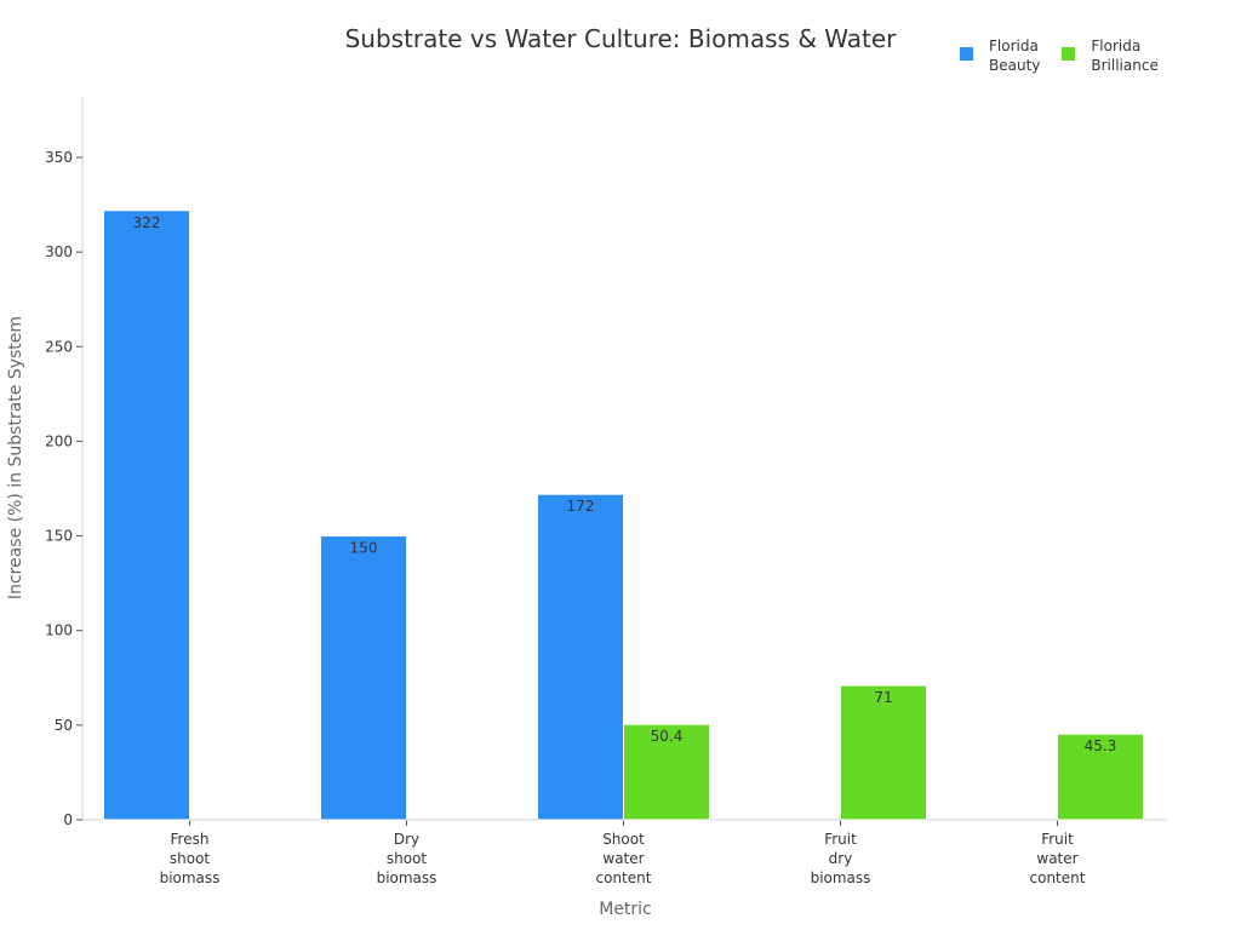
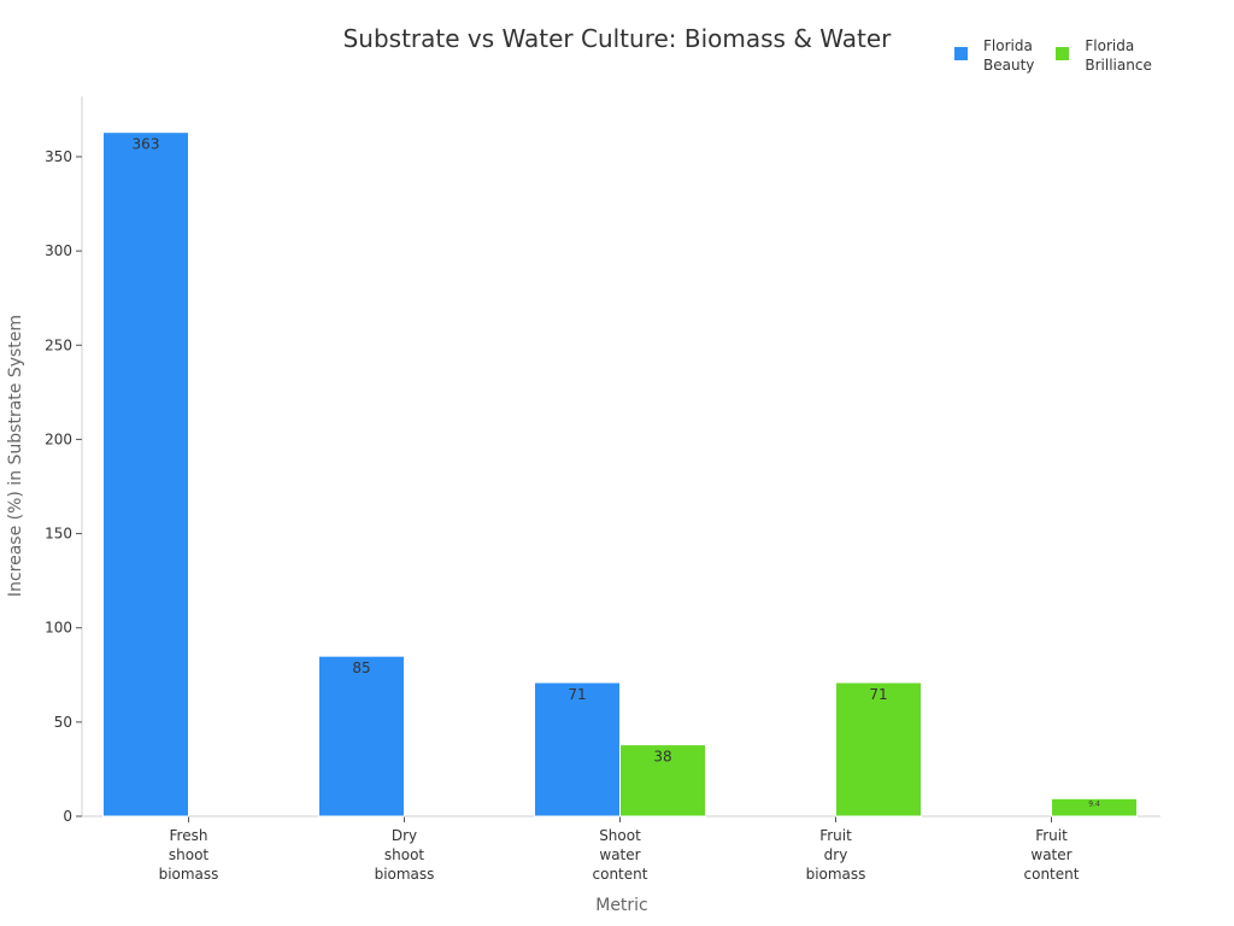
Florida Beauty/Fresh shoot biomass: 322 -> 363
Florida Beauty/Dry shoot biomass: 150 -> 85
Florida Beauty/Shoot water content: 172 -> 71
Florida Brilliance/Shoot water content: 50.4 -> 38
Florida Brilliance/Fruit water content: 45.3 -> 9.4
